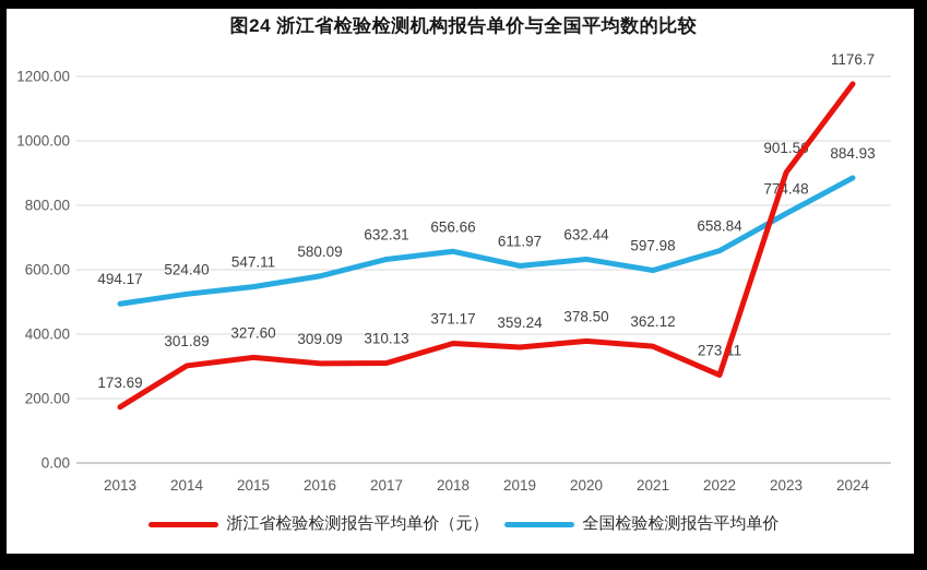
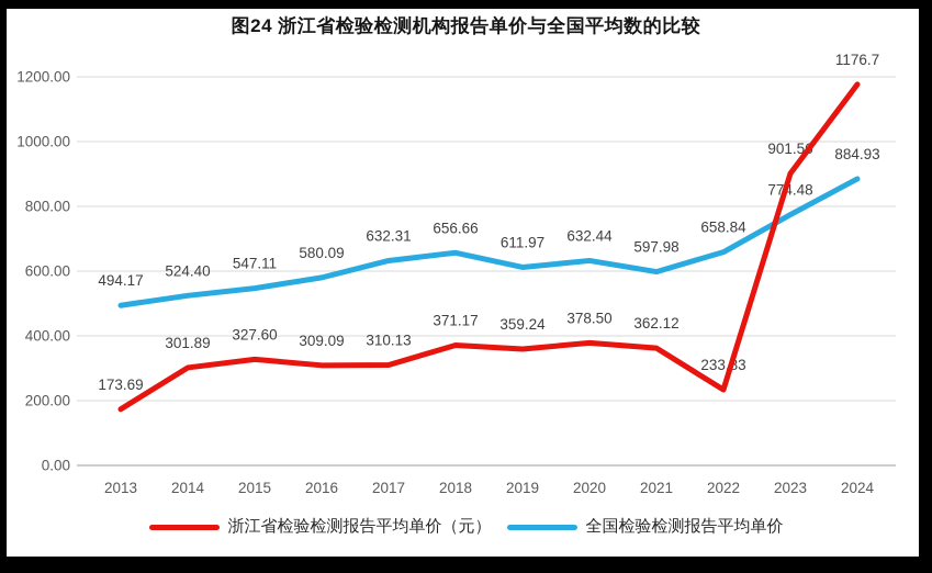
浙江省检验检测报告平均单价（元）/2022: 273.11 -> 233.83
